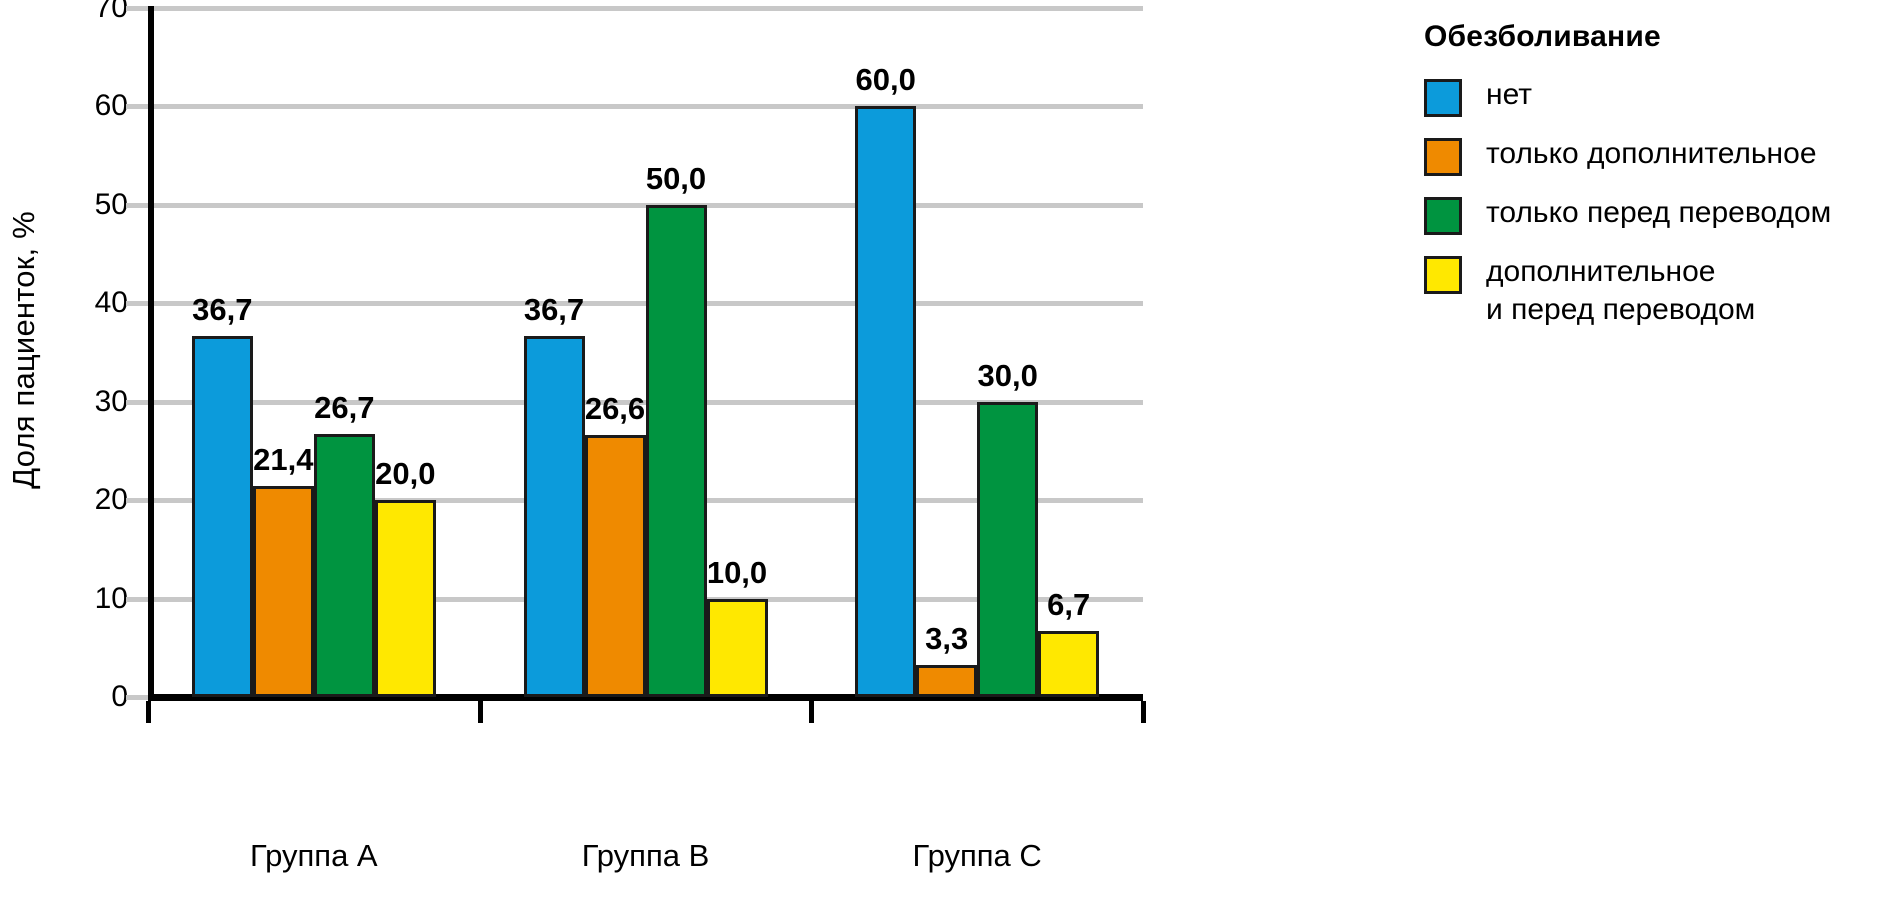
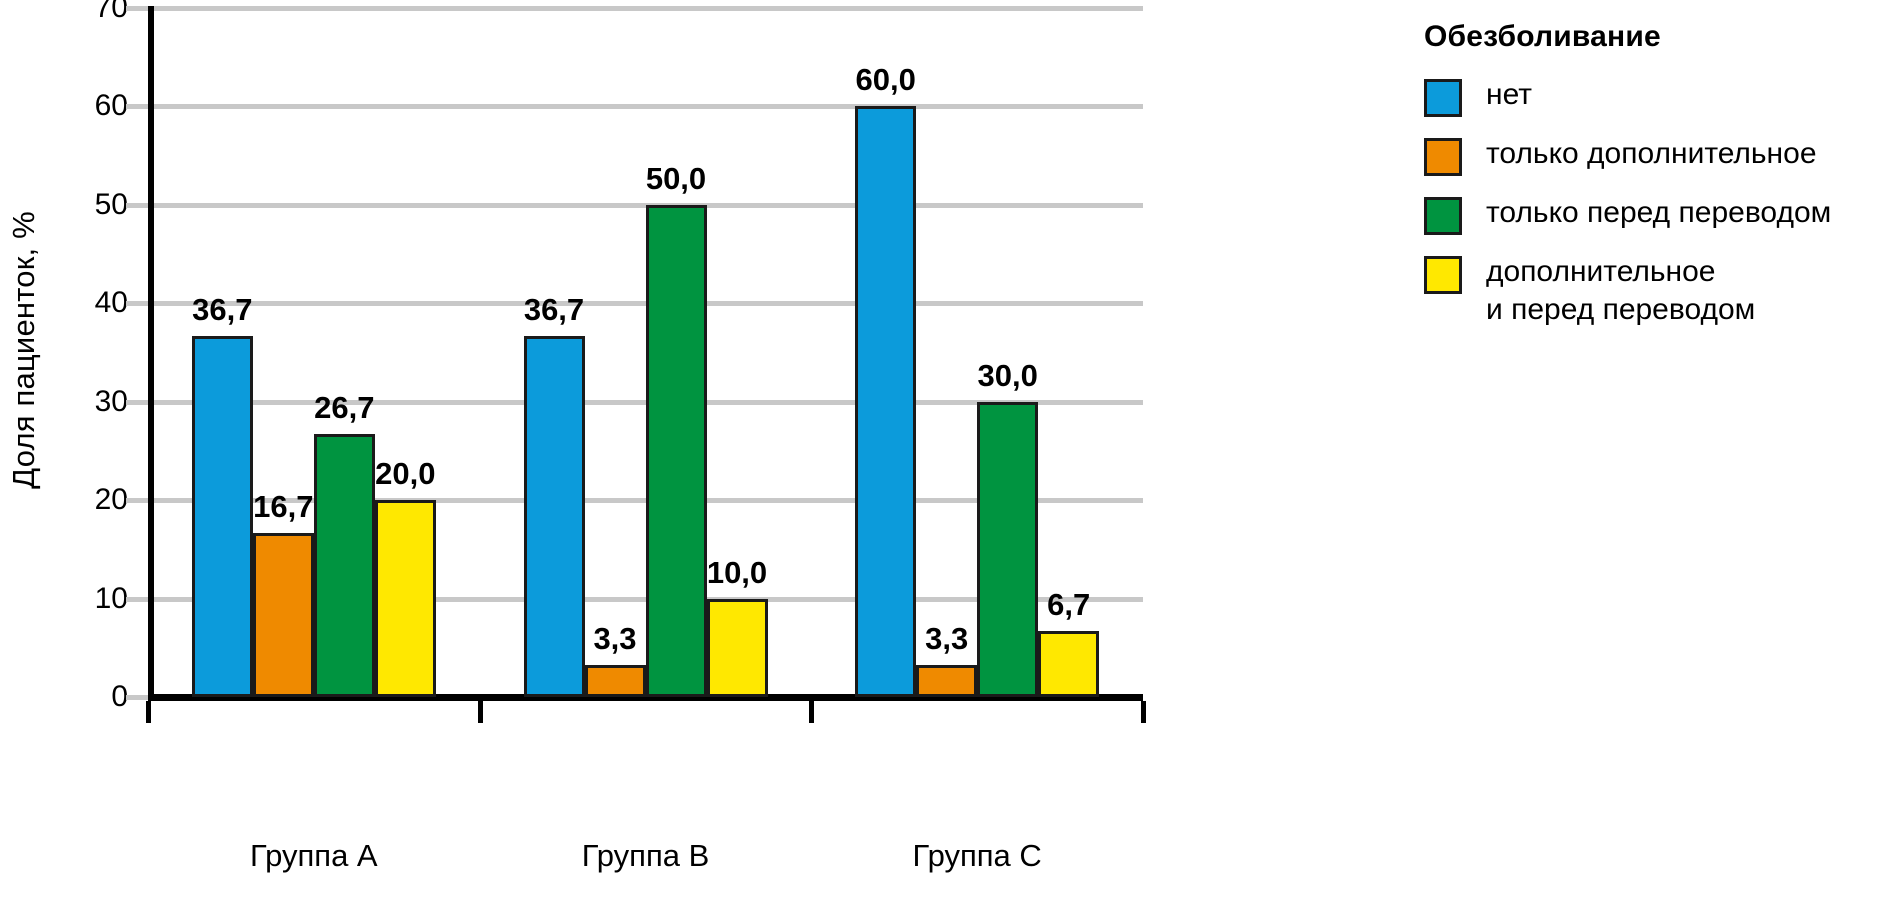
только дополнительное/Группа A: 21,4 -> 16,7
только дополнительное/Группа B: 26,6 -> 3,3
